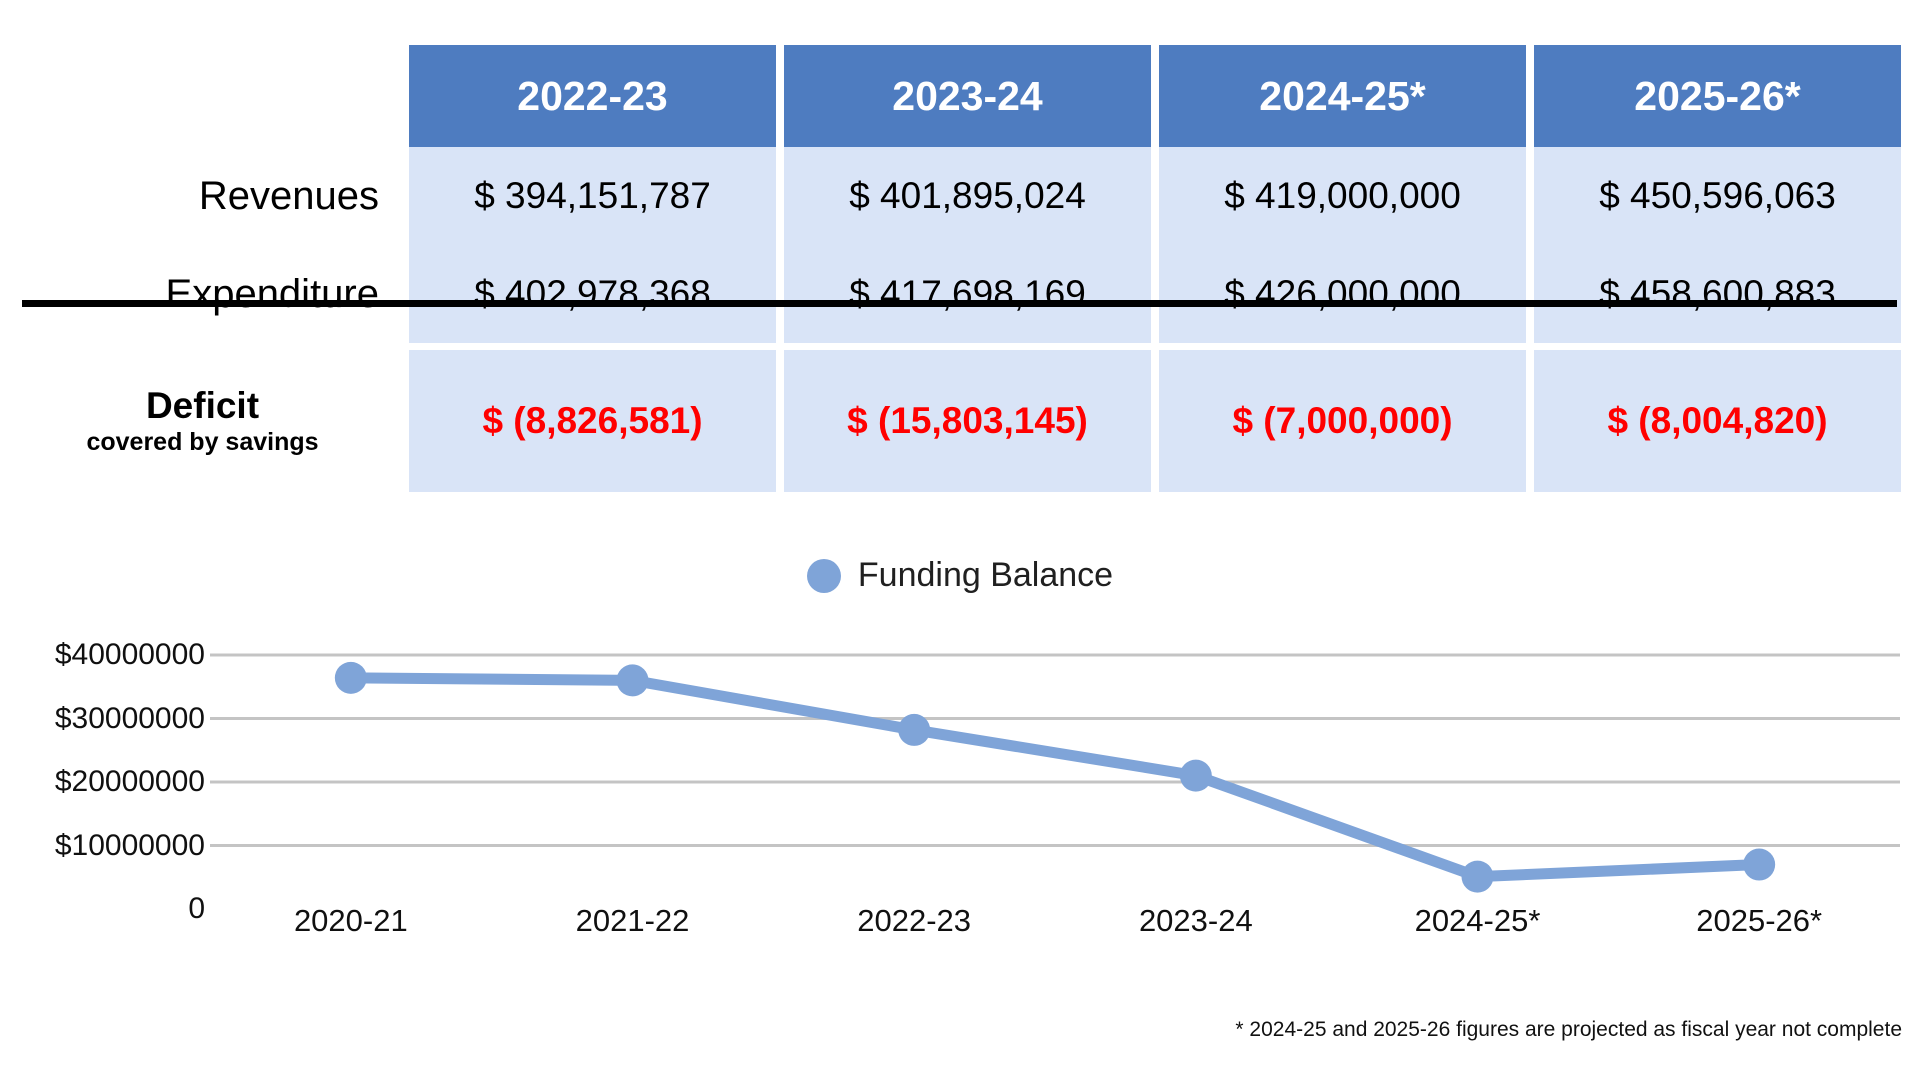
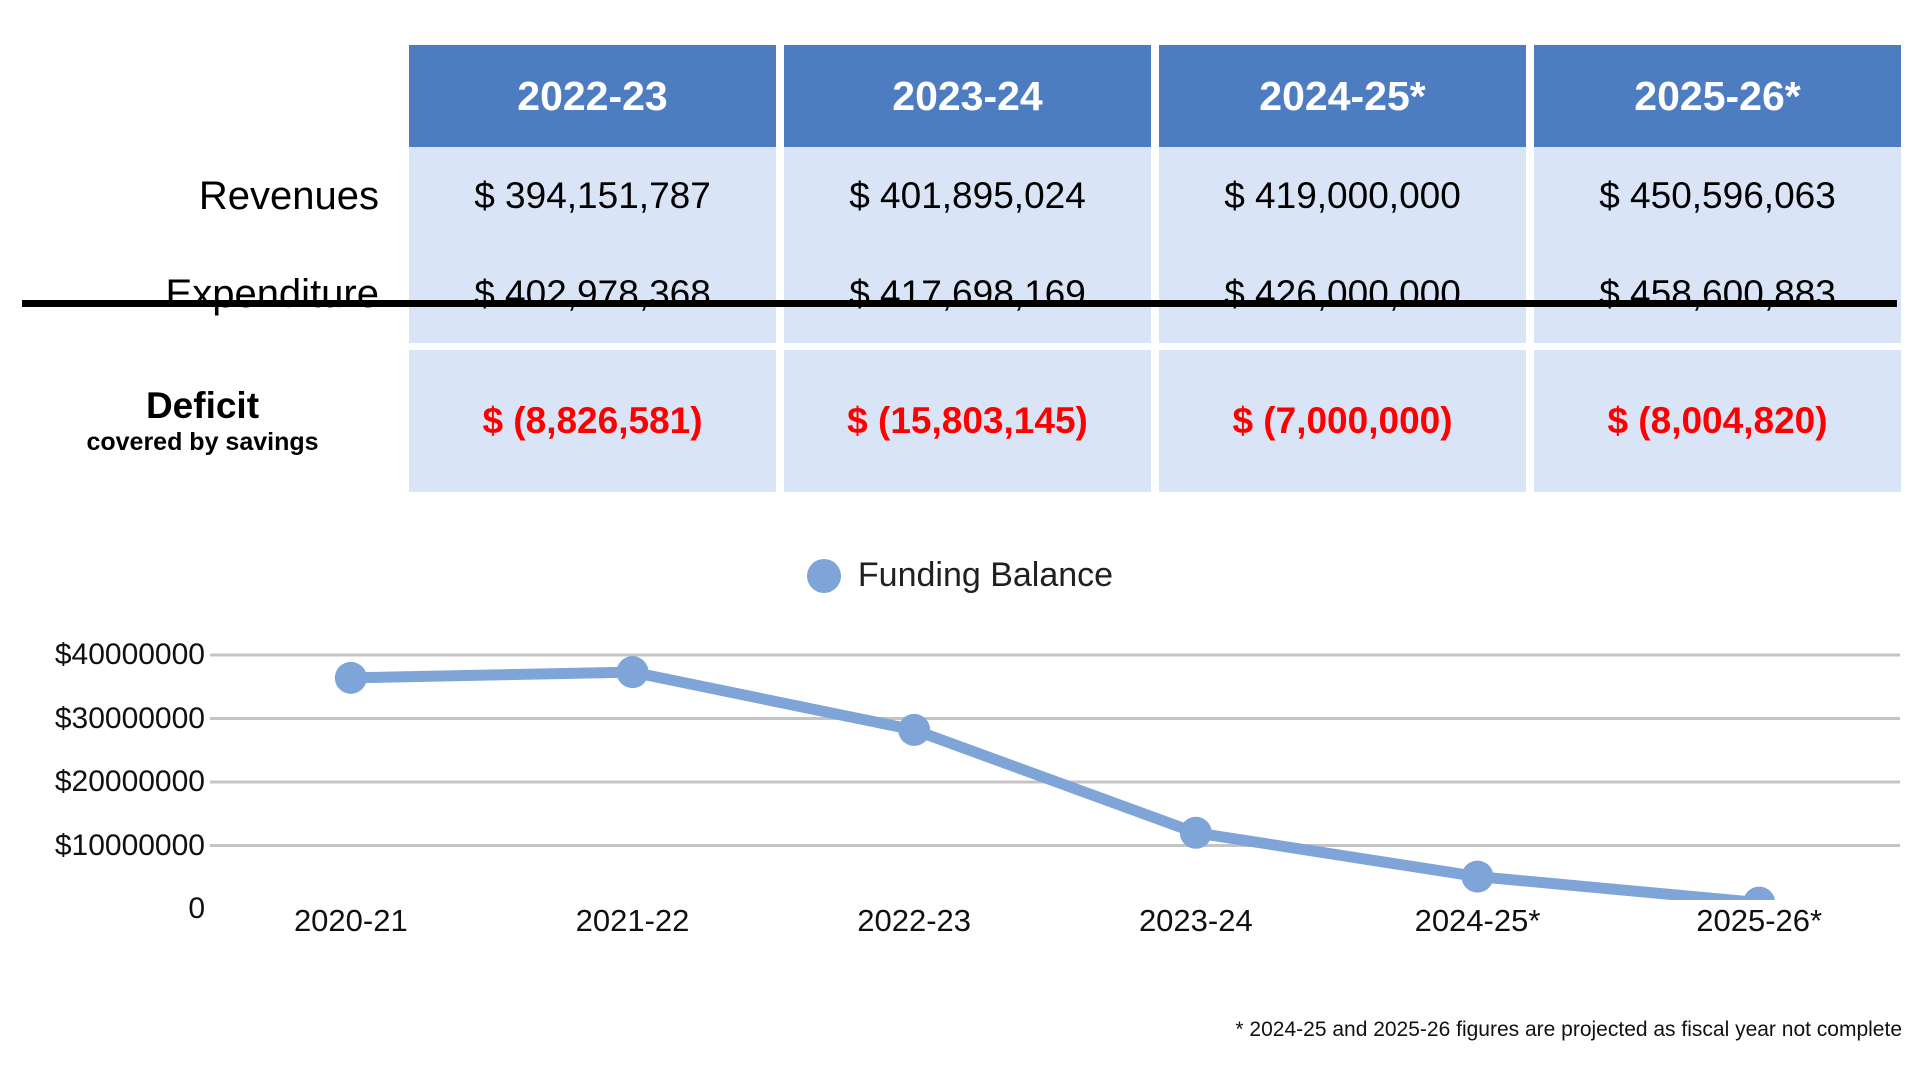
2021-22: $36000000 -> $37000000
2023-24: $21000000 -> $12000000
2025-26*: $7000000 -> $1000000
